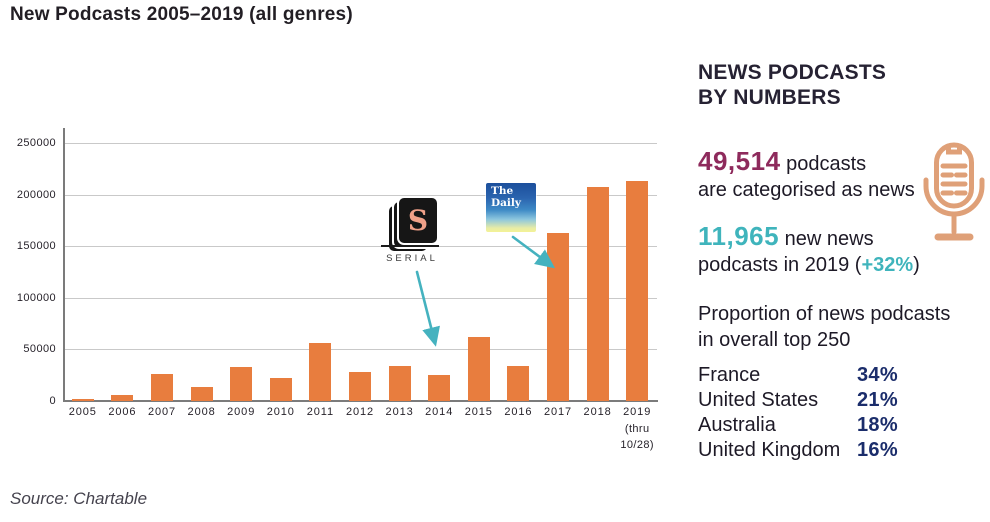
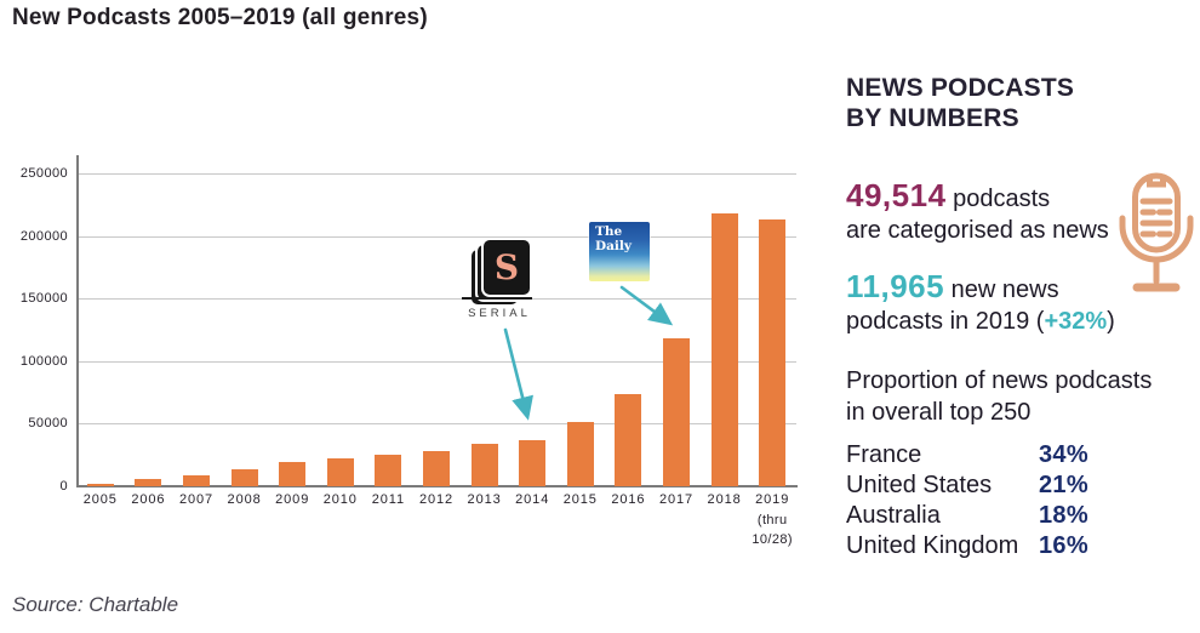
2007: 26000 -> 9000
2009: 33000 -> 19000
2011: 56000 -> 25000
2014: 25000 -> 36000
2015: 62000 -> 51000
2016: 34000 -> 74000
2017: 163000 -> 118000
2018: 207000 -> 218000
